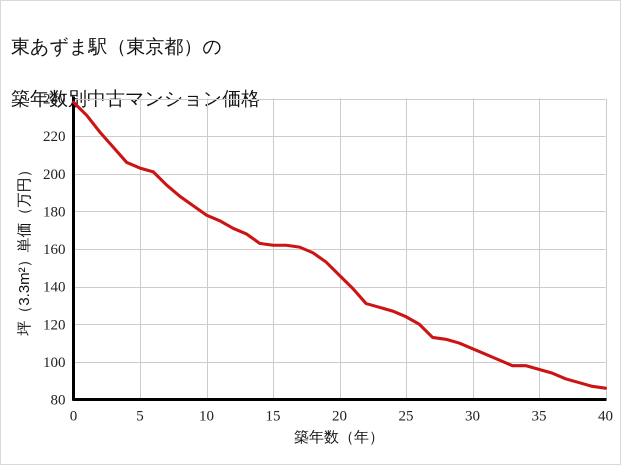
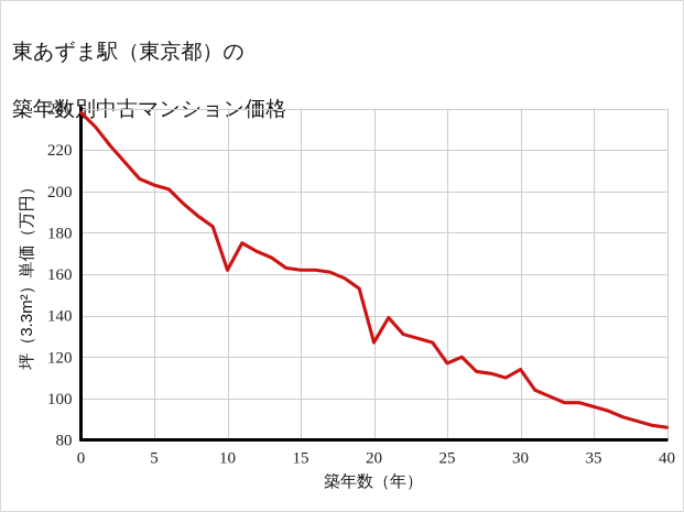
10: 178 -> 162
20: 146 -> 127
25: 124 -> 117
30: 107 -> 114
